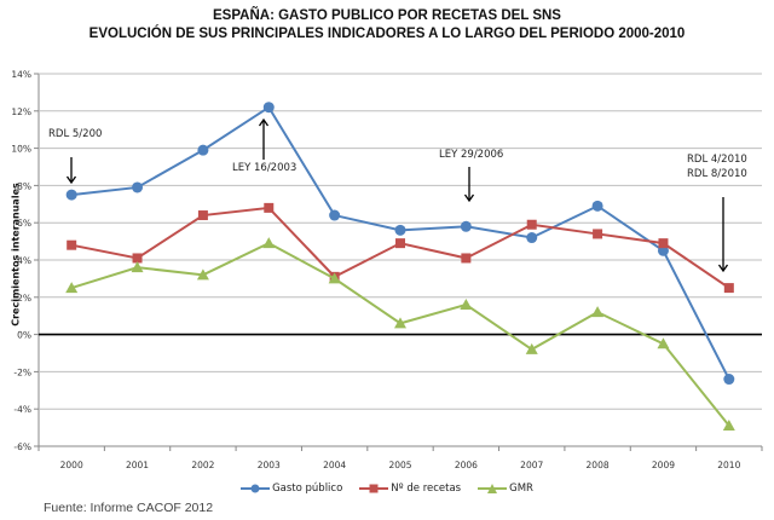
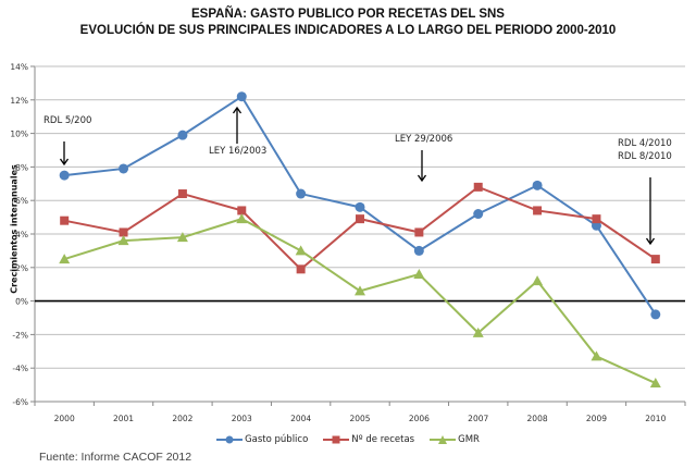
GMR/2002: 3.2% -> 3.8%
Nº de recetas/2003: 6.8% -> 5.4%
Nº de recetas/2004: 3.1% -> 1.9%
Gasto público/2006: 5.8% -> 3.0%
Nº de recetas/2007: 5.9% -> 6.8%
GMR/2007: -0.8% -> -1.9%
GMR/2009: -0.5% -> -3.3%
Gasto público/2010: -2.4% -> -0.8%
